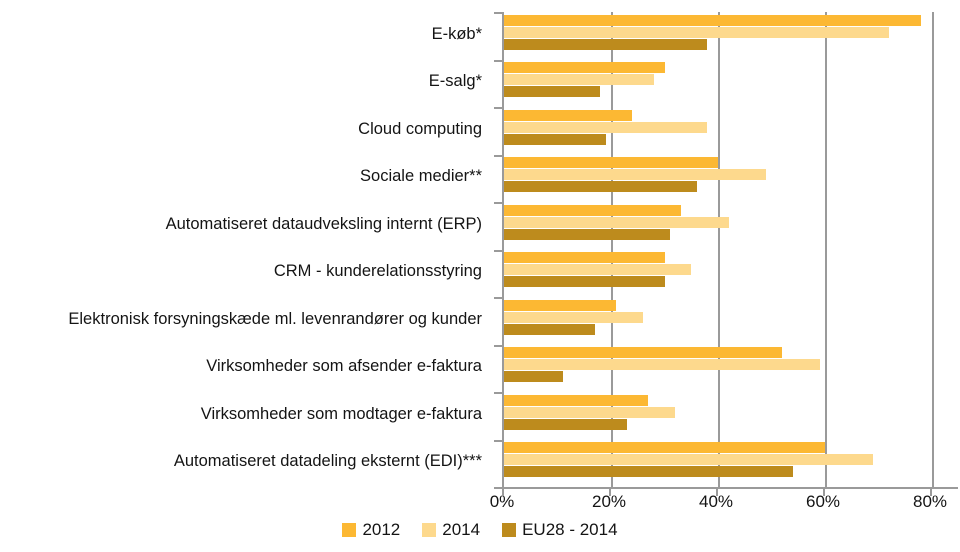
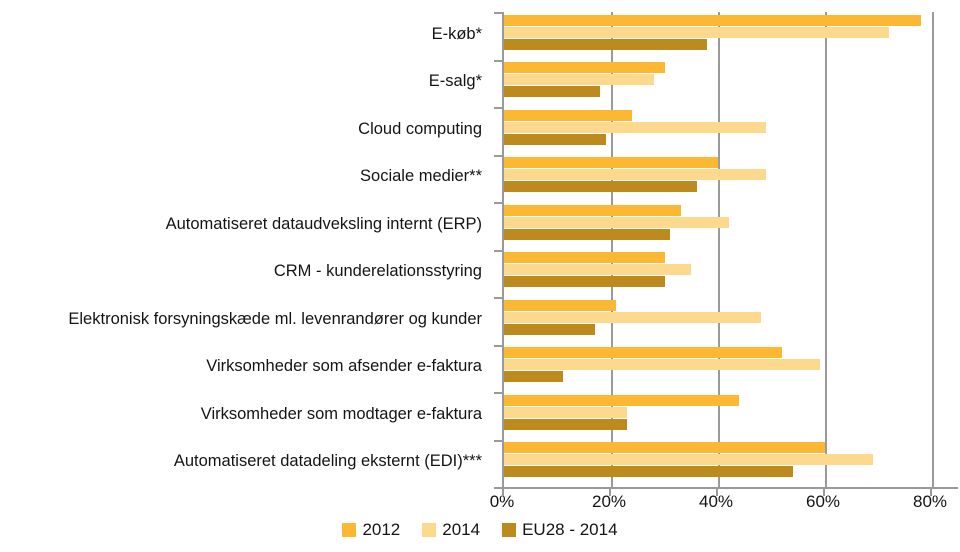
2014/Cloud computing: 38% -> 49%
2014/Elektronisk forsyningskæde ml. levenrandører og kunder: 26% -> 48%
2012/Virksomheder som modtager e-faktura: 27% -> 44%
2014/Virksomheder som modtager e-faktura: 32% -> 23%
